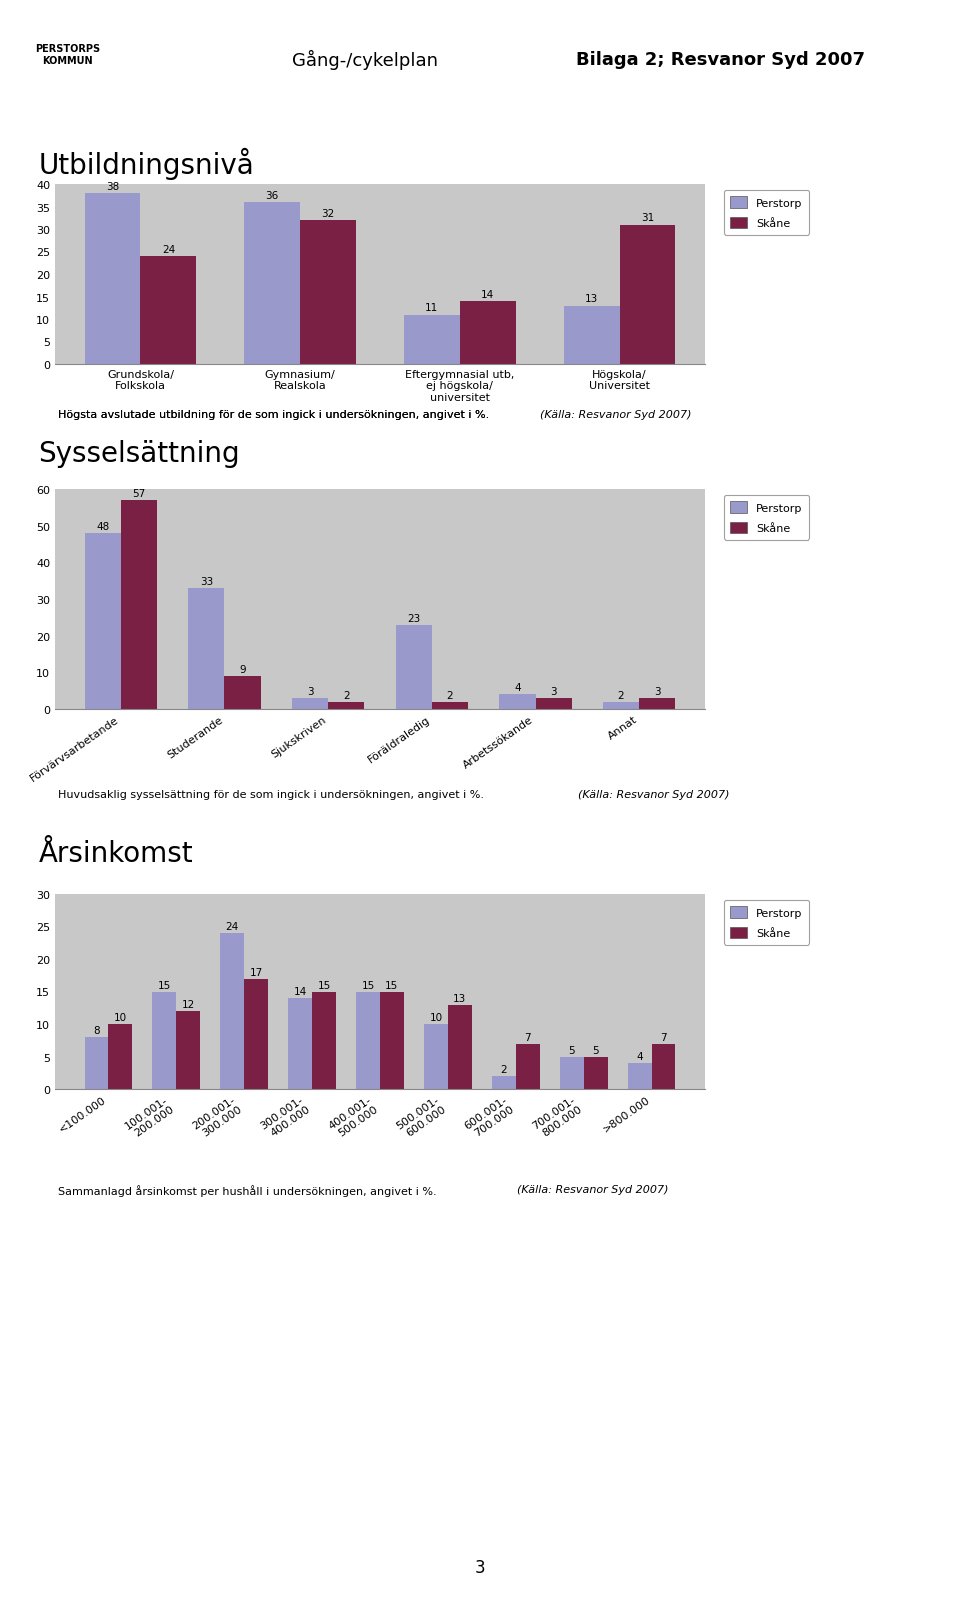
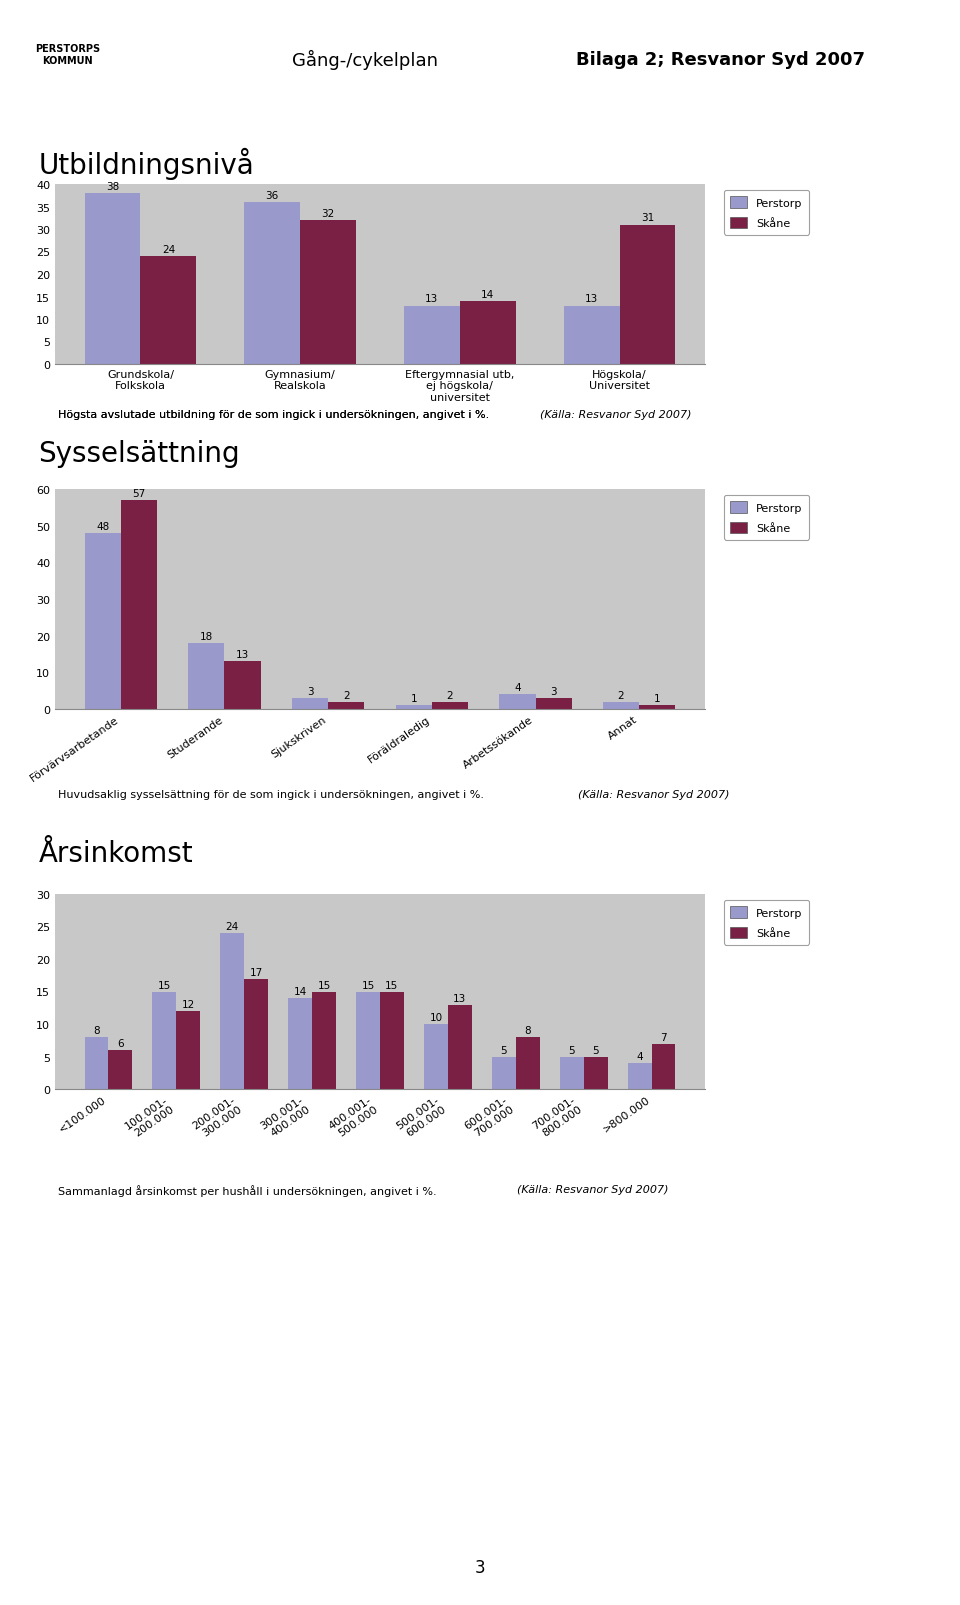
Perstorp/Eftergymnasial utb, ej högskola/ universitet: 11 -> 13
Perstorp/Studerande: 33 -> 18
Skåne/Studerande: 9 -> 13
Perstorp/Föräldraledig: 23 -> 1
Skåne/Annat: 3 -> 1
Skåne/<100.000: 10 -> 6
Perstorp/600.001- 700.000: 2 -> 5
Skåne/600.001- 700.000: 7 -> 8
